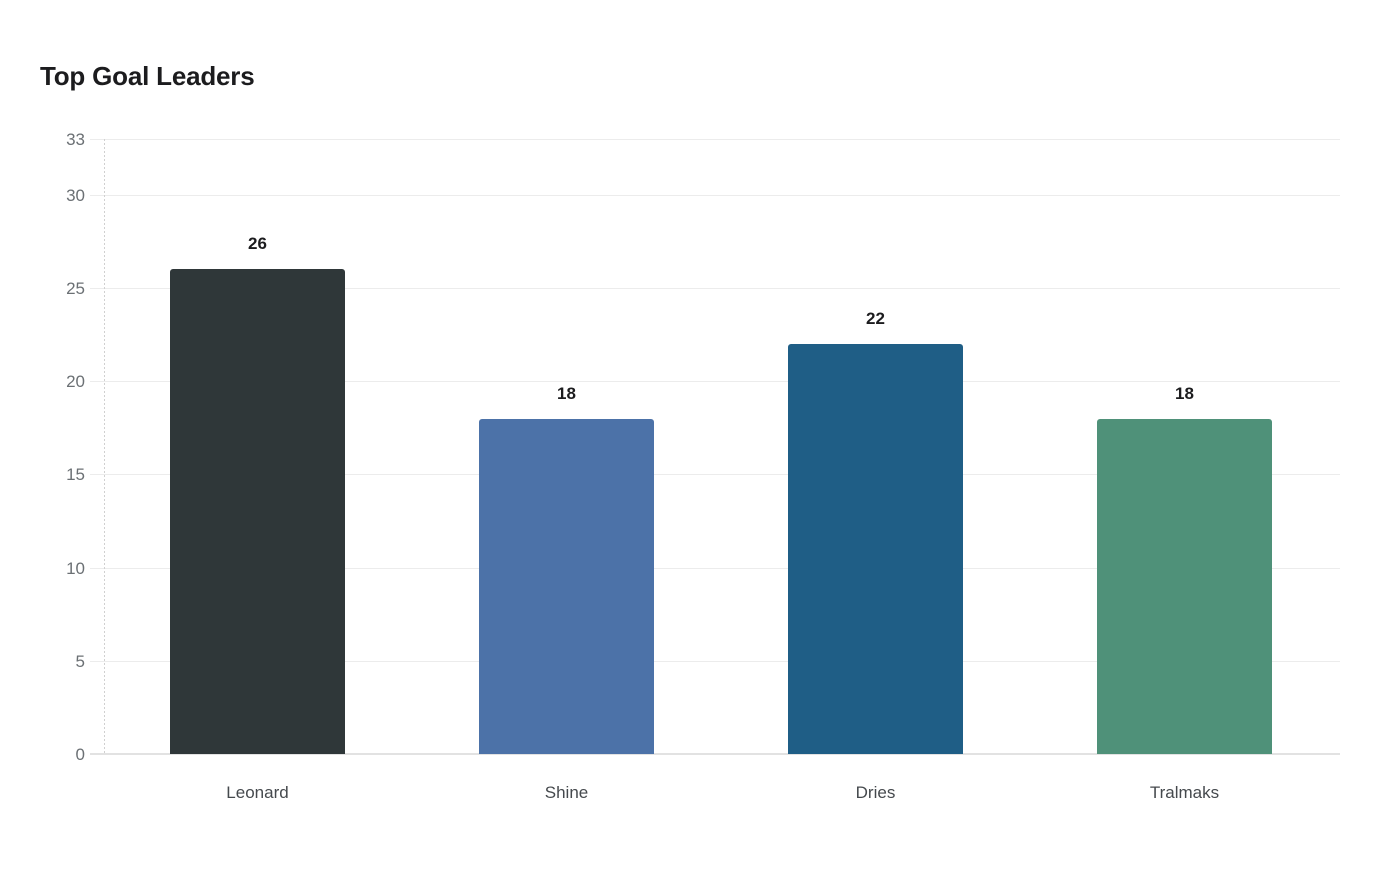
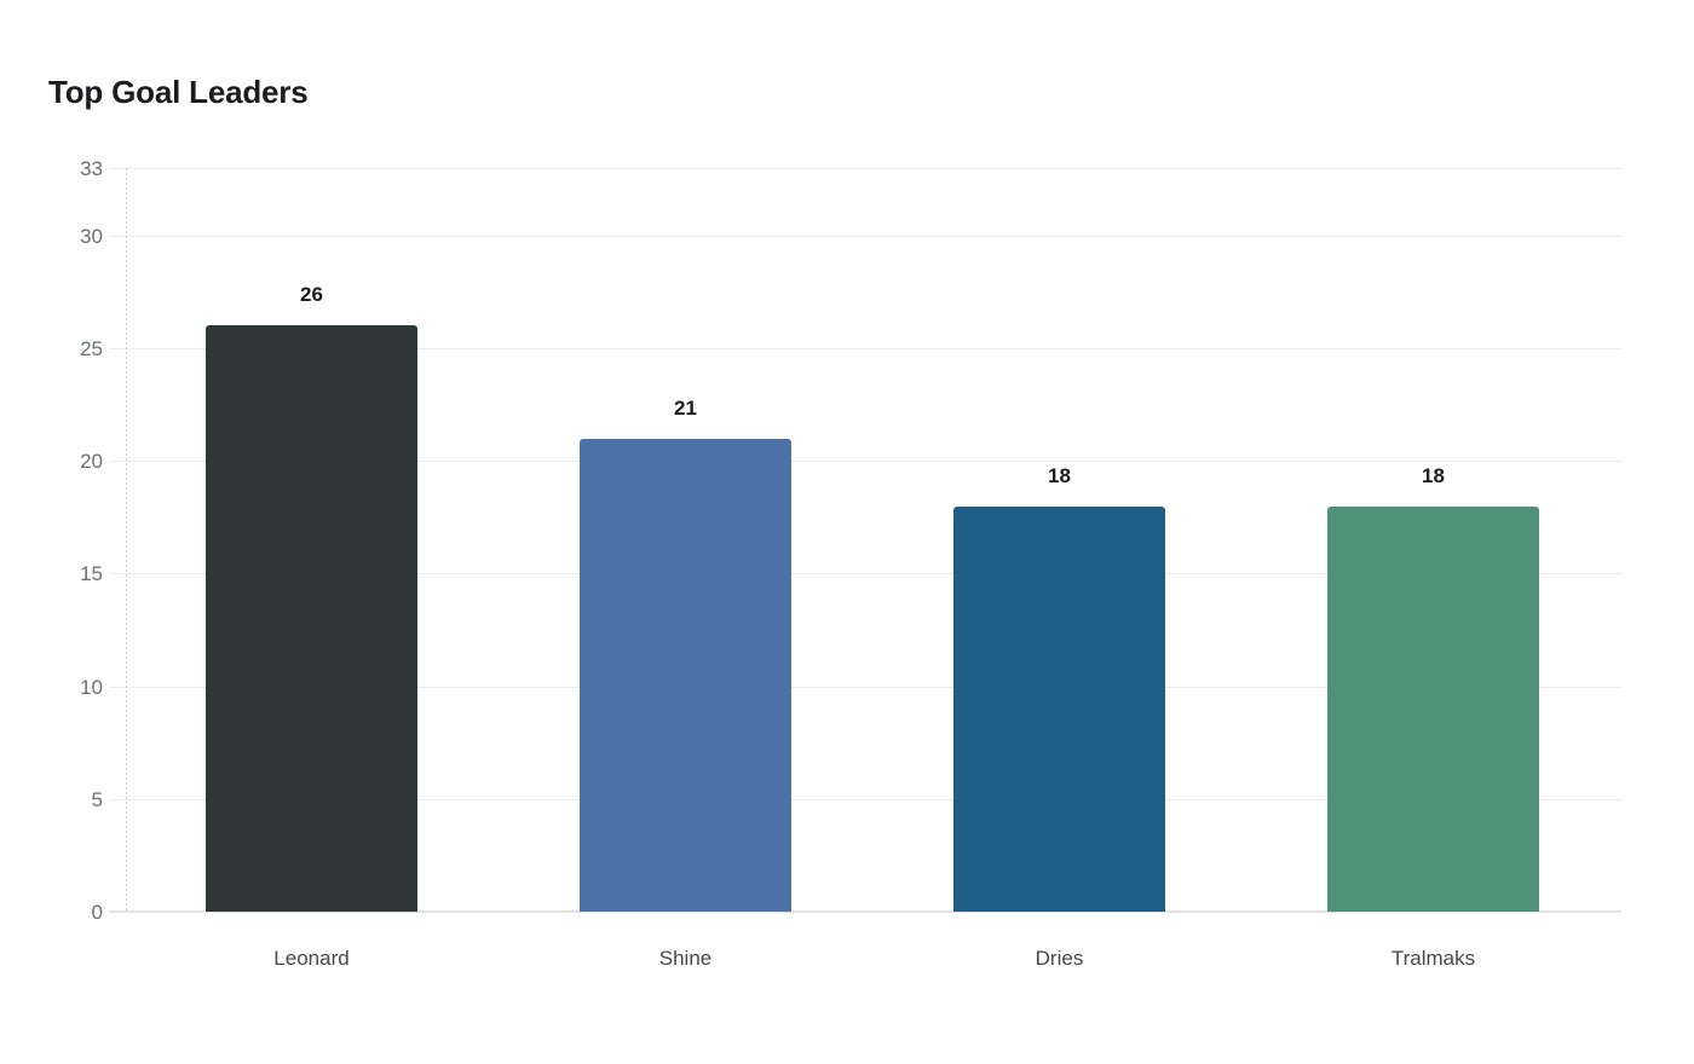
Shine: 18 -> 21
Dries: 22 -> 18
